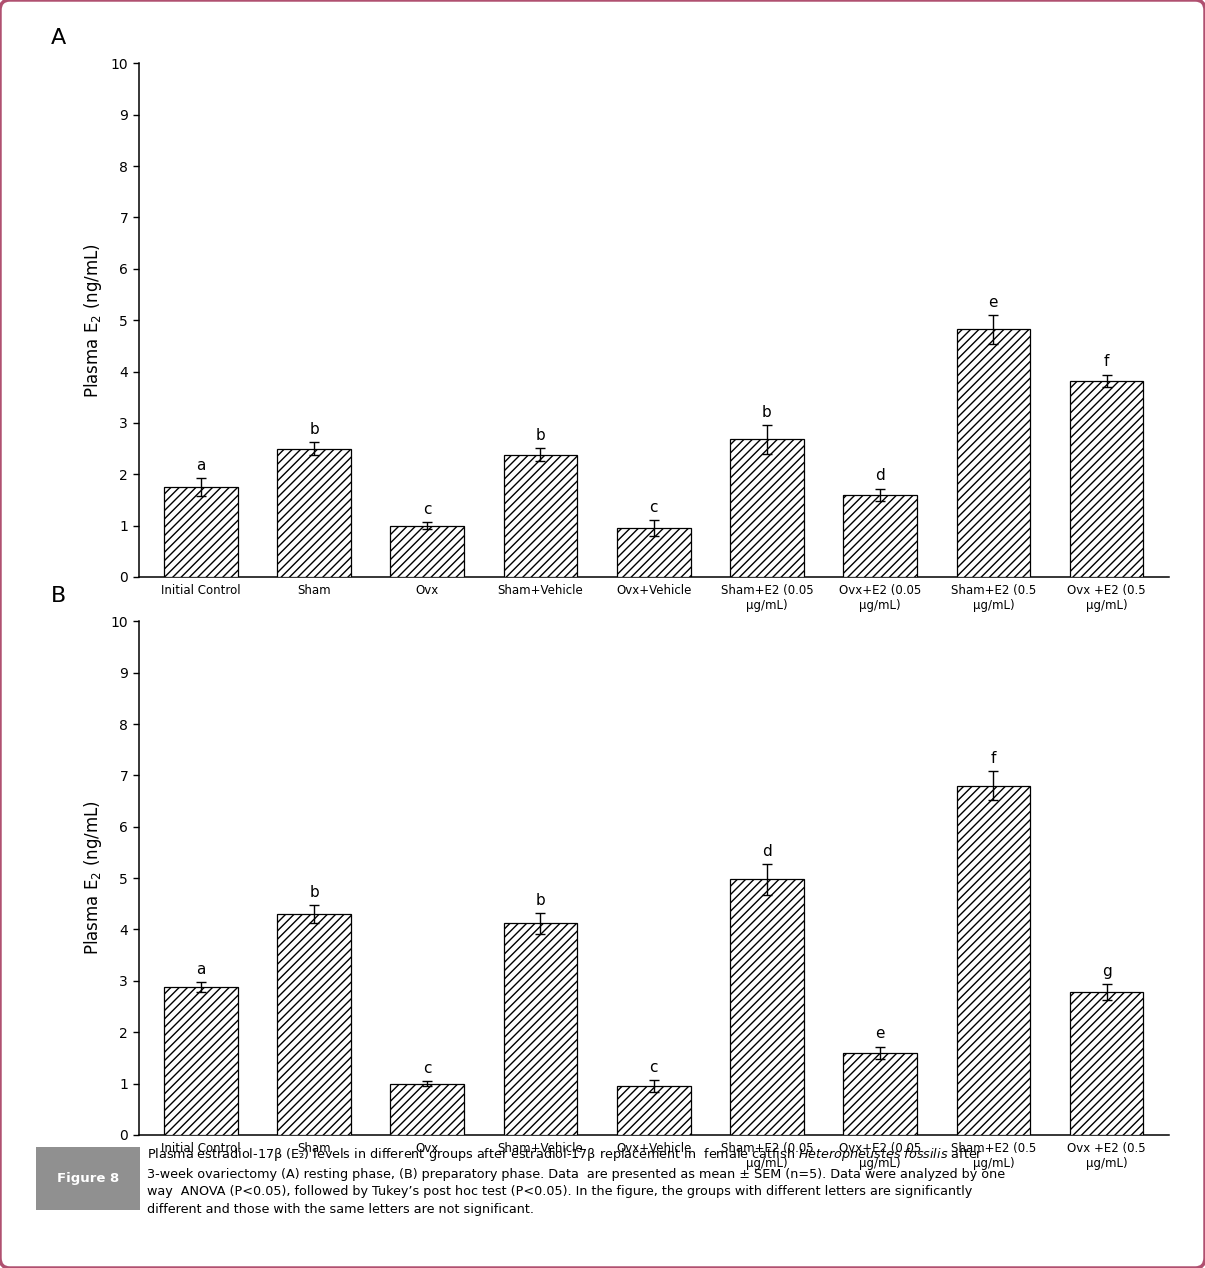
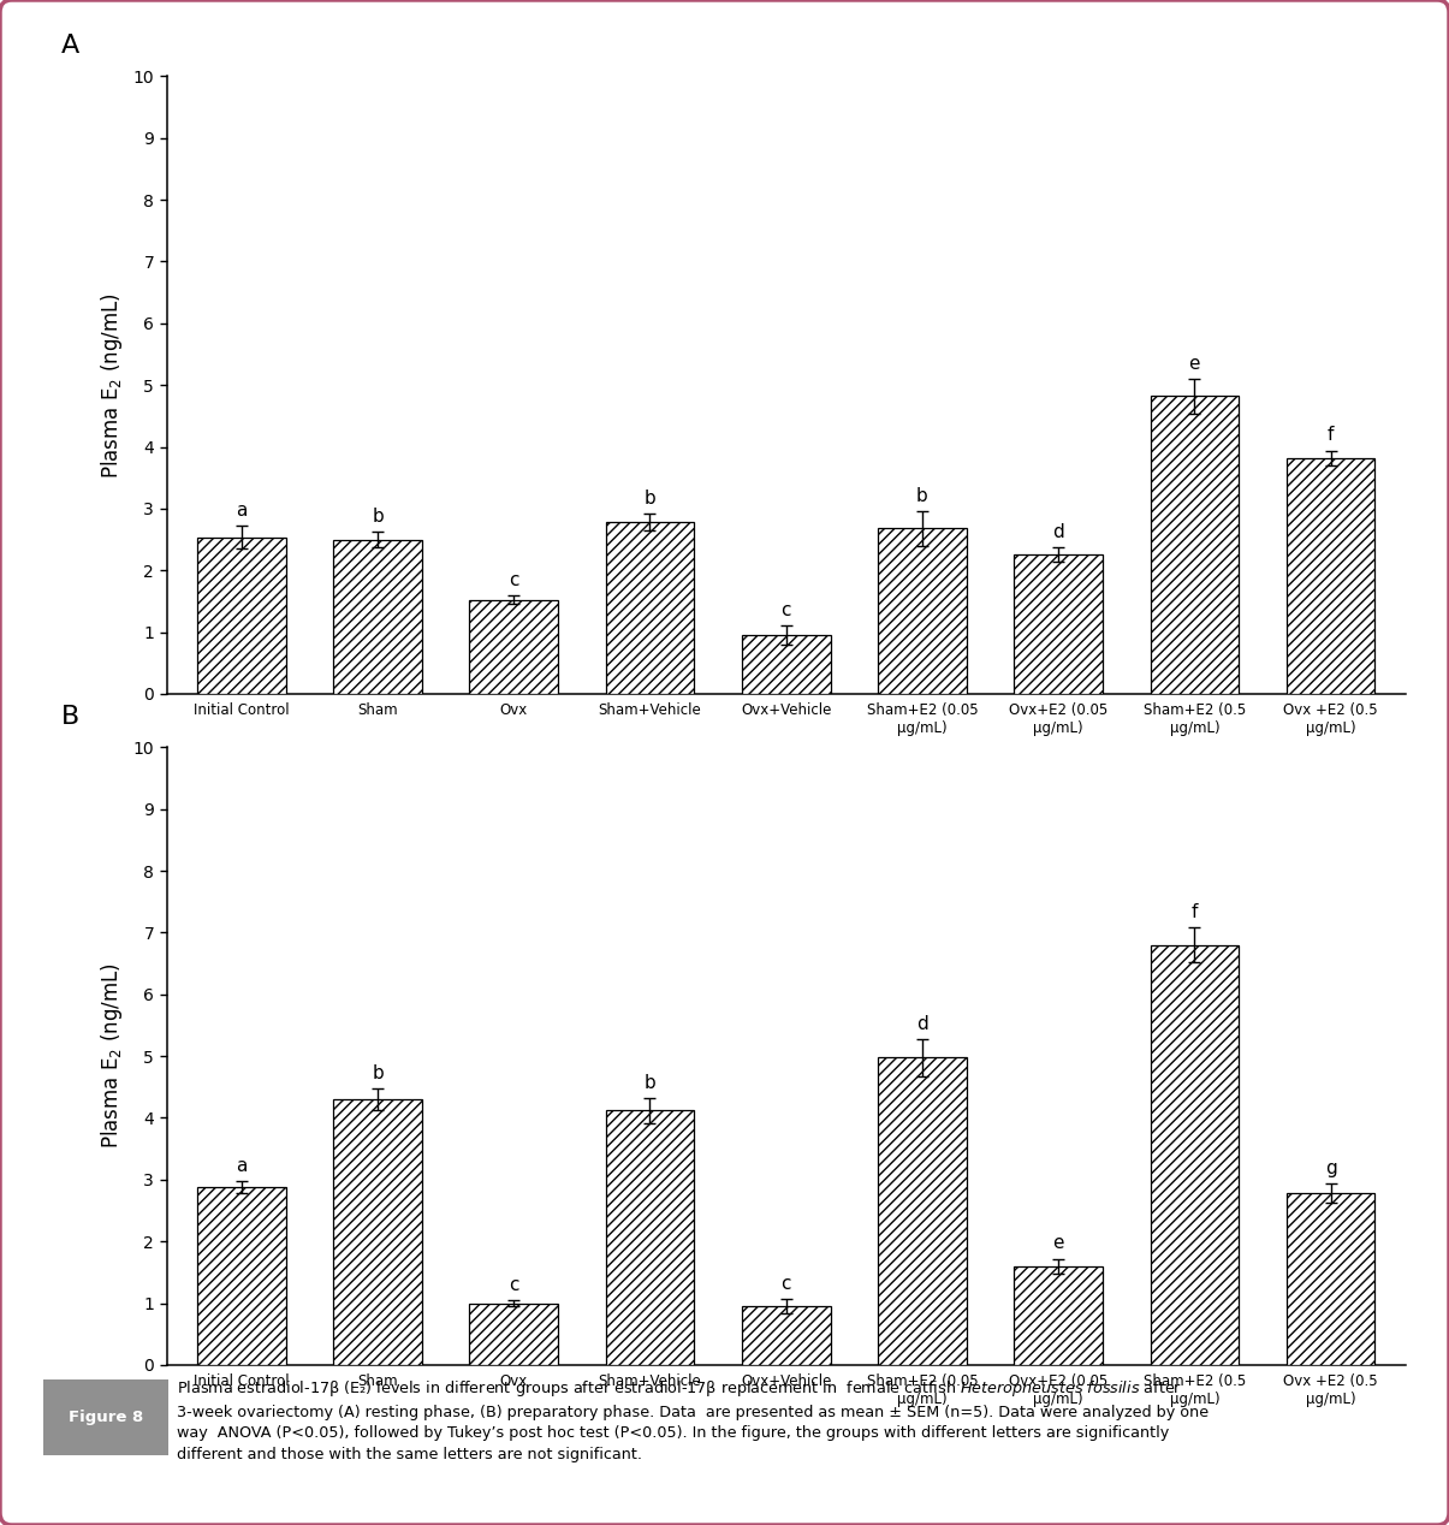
Initial Control: 1.75 -> 2.54
Ovx: 1.00 -> 1.52
Sham+Vehicle: 2.38 -> 2.78
Ovx+E2 (0.05 μg/mL): 1.60 -> 2.26
